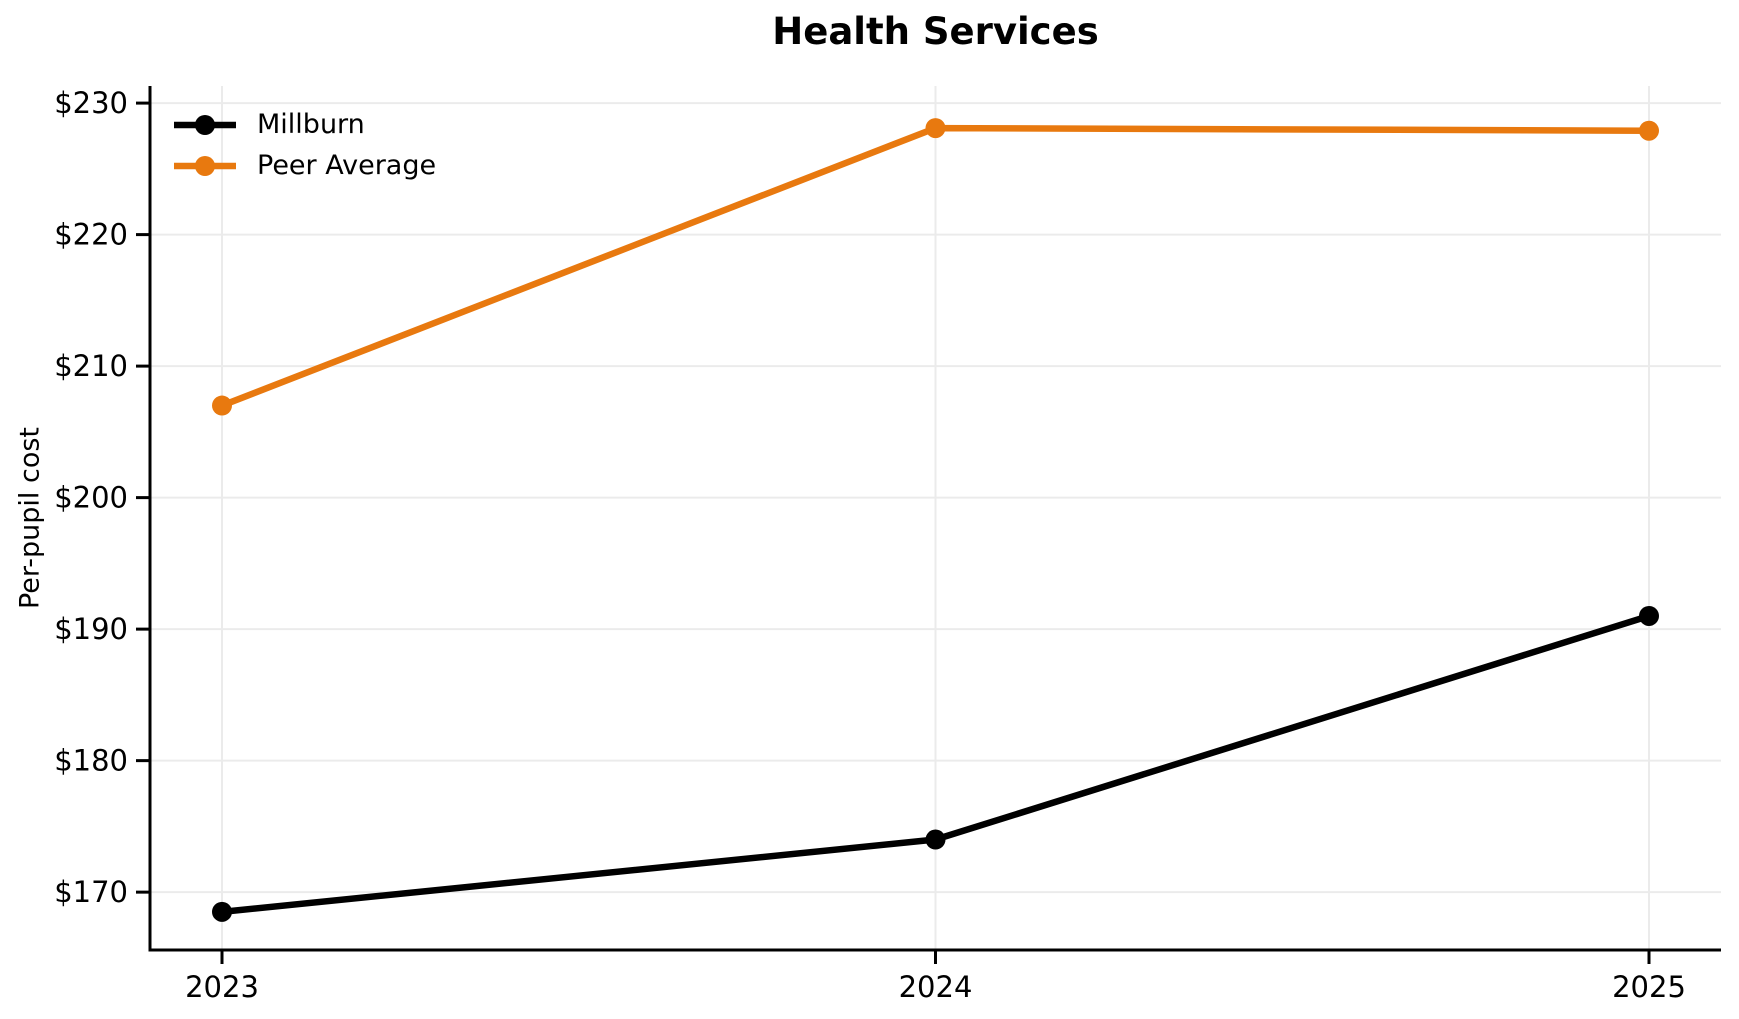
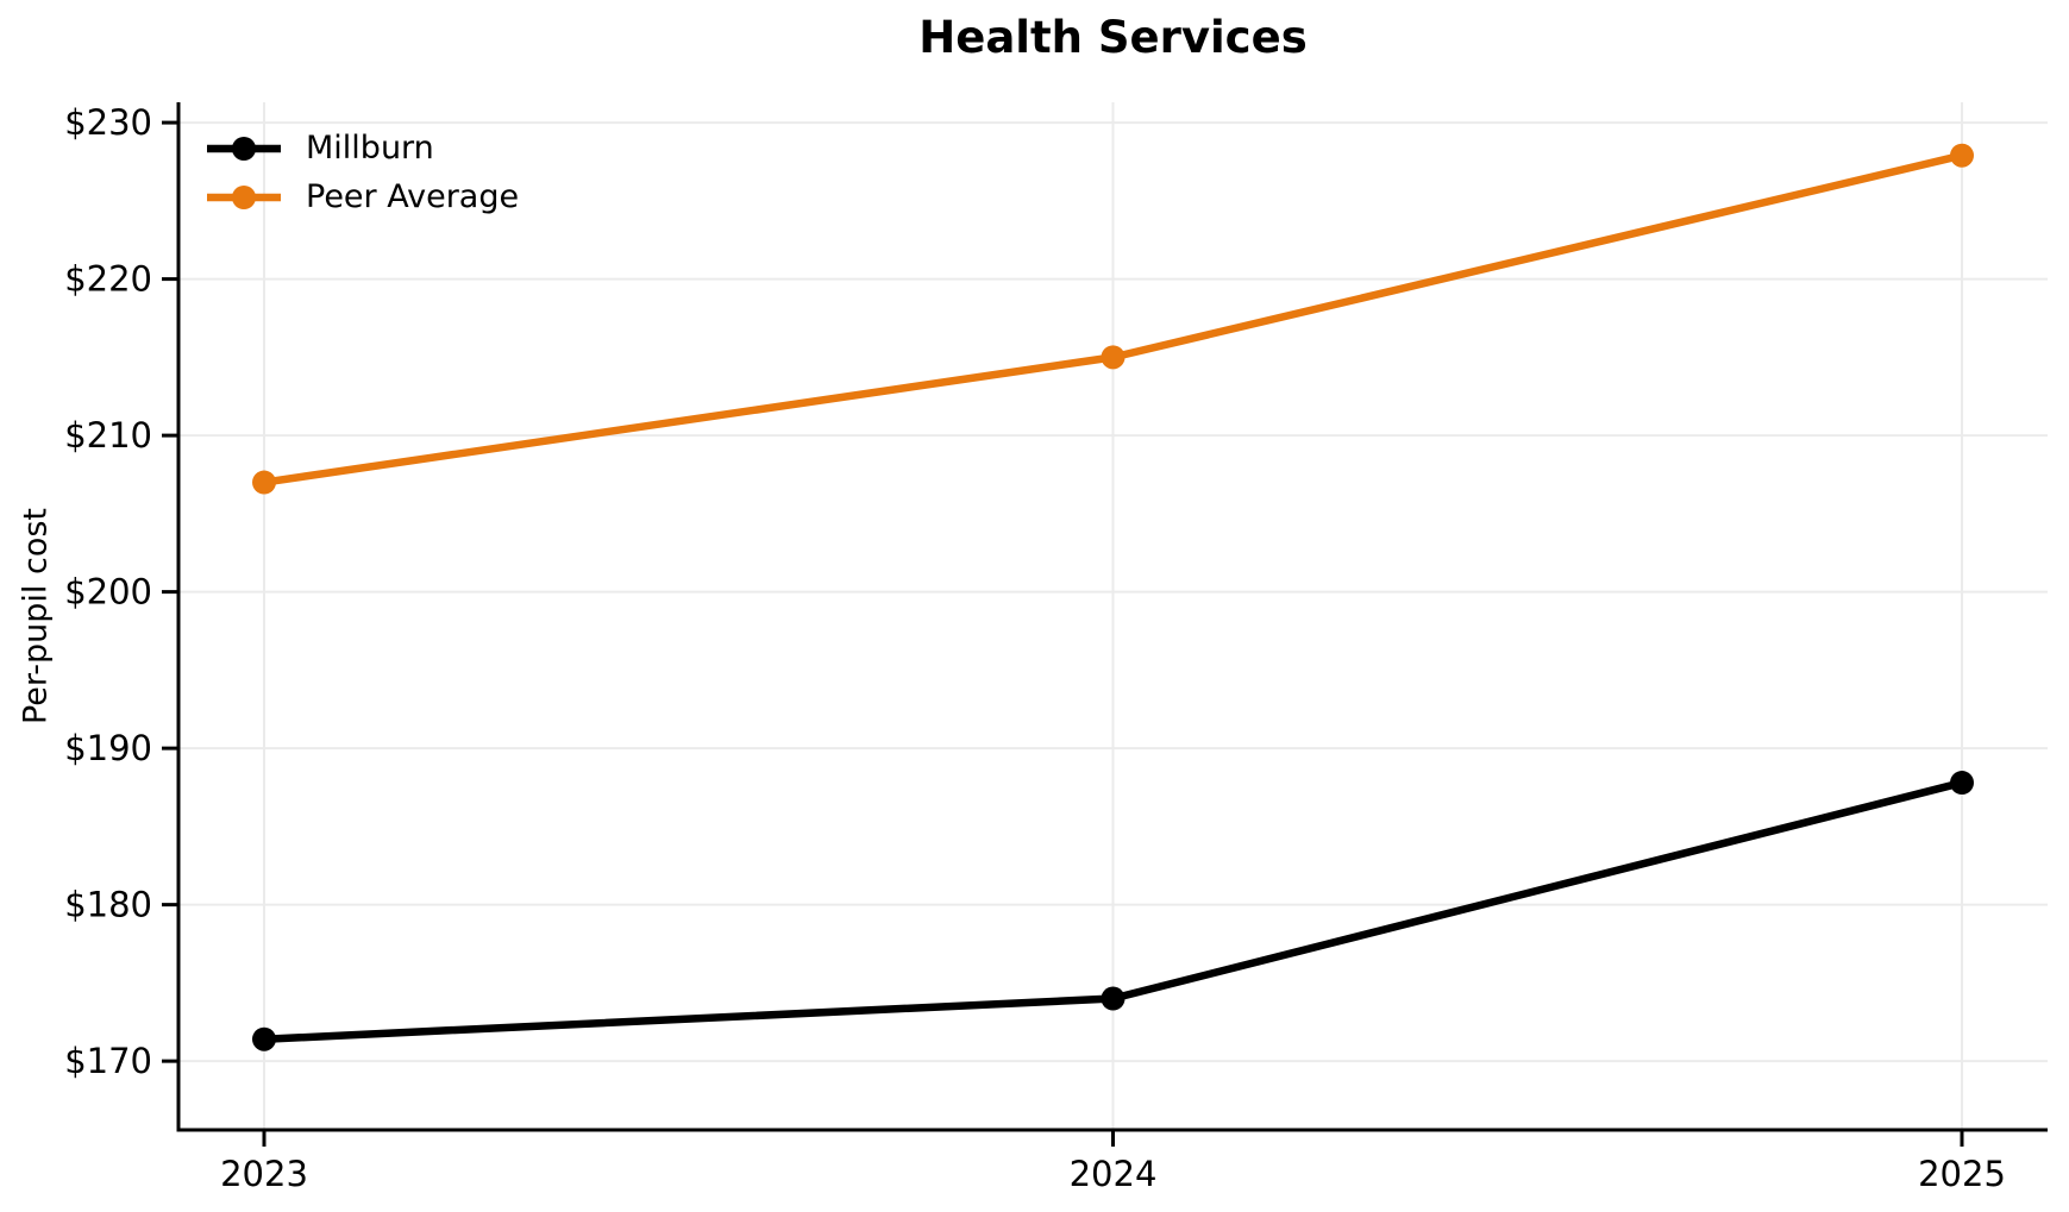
Millburn/2023: $168.5 -> $171.4
Peer Average/2024: $228.1 -> $215.0
Millburn/2025: $191.0 -> $187.8
